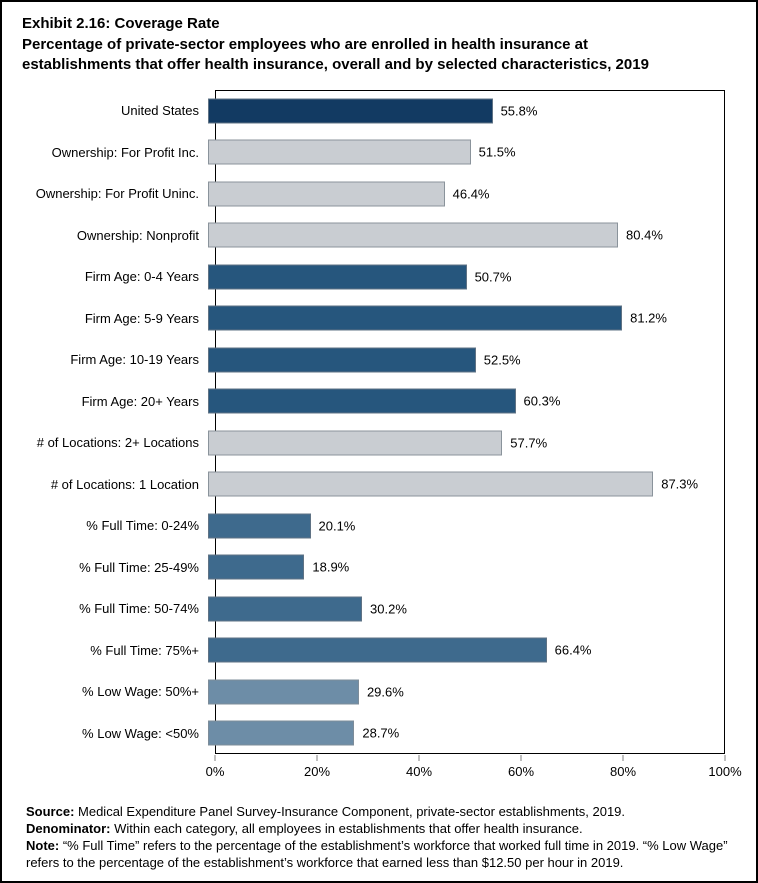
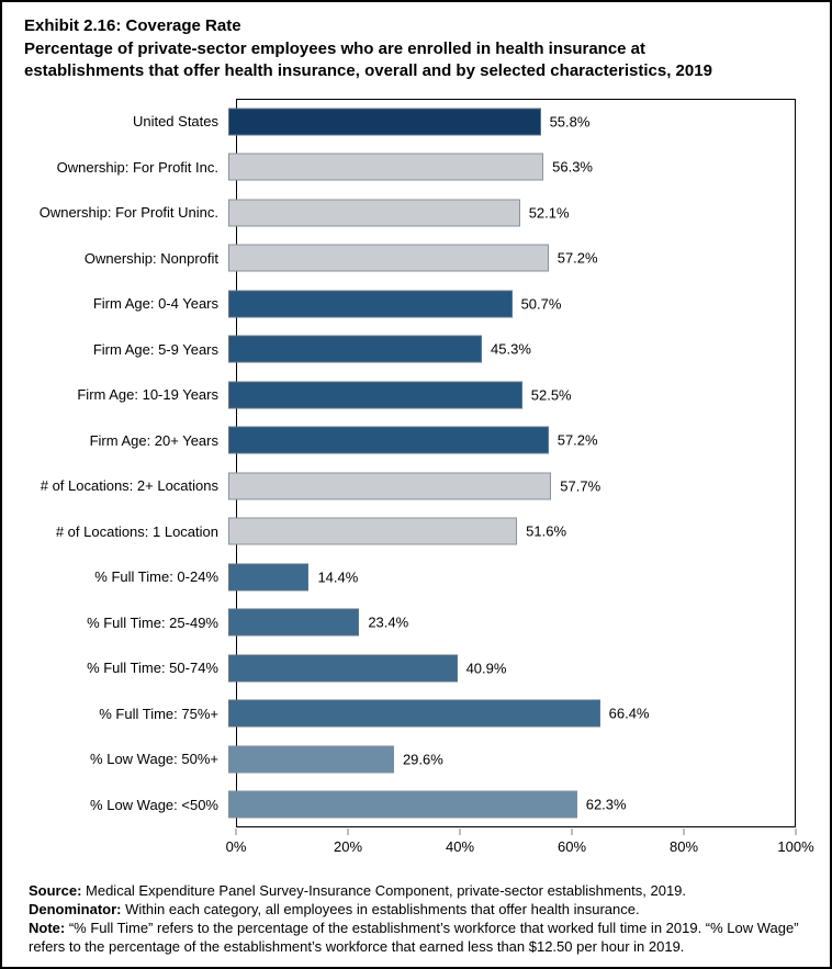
Ownership: For Profit Inc.: 51.5% -> 56.3%
Ownership: For Profit Uninc.: 46.4% -> 52.1%
Ownership: Nonprofit: 80.4% -> 57.2%
Firm Age: 5-9 Years: 81.2% -> 45.3%
Firm Age: 20+ Years: 60.3% -> 57.2%
# of Locations: 1 Location: 87.3% -> 51.6%
% Full Time: 0-24%: 20.1% -> 14.4%
% Full Time: 25-49%: 18.9% -> 23.4%
% Full Time: 50-74%: 30.2% -> 40.9%
% Low Wage: <50%: 28.7% -> 62.3%
